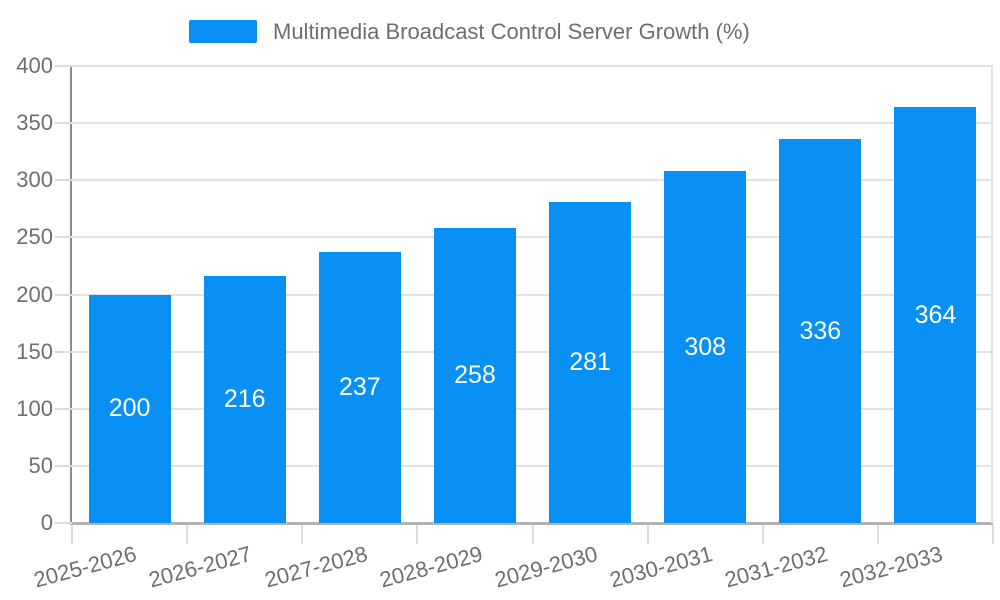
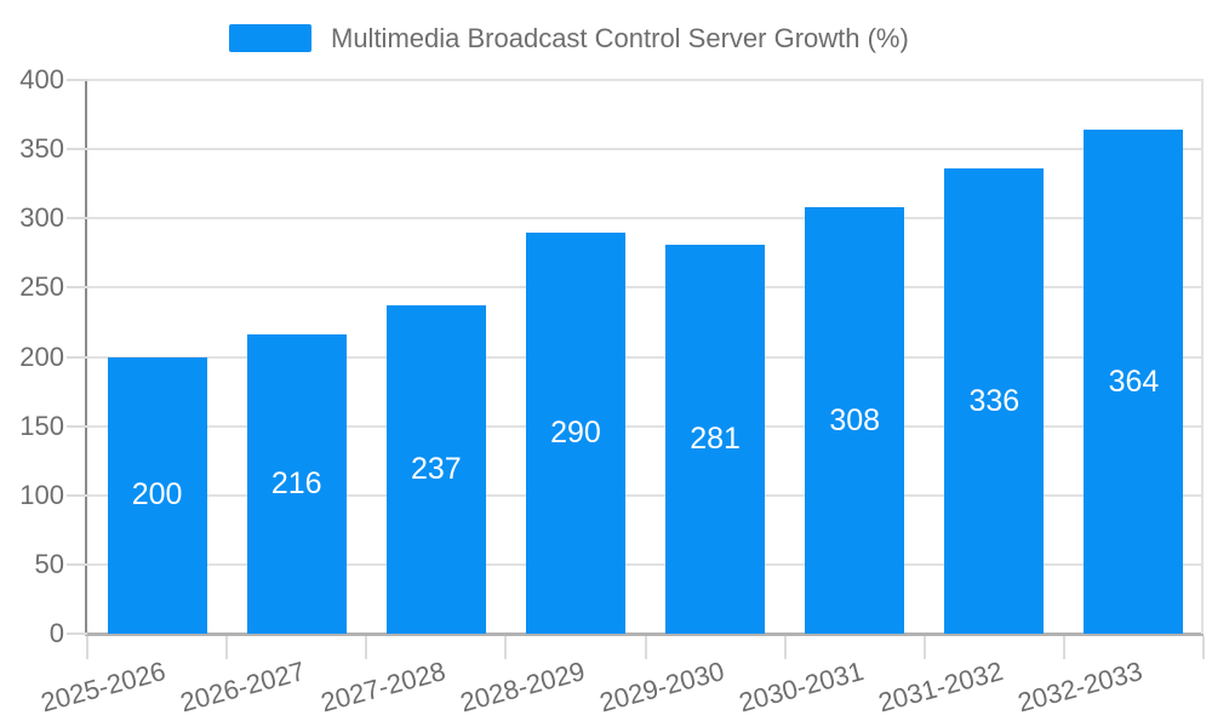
2028-2029: 258 -> 290
